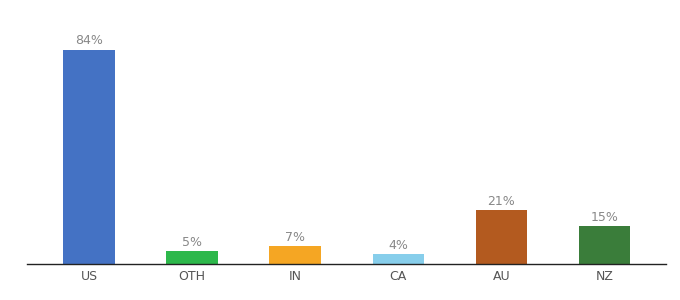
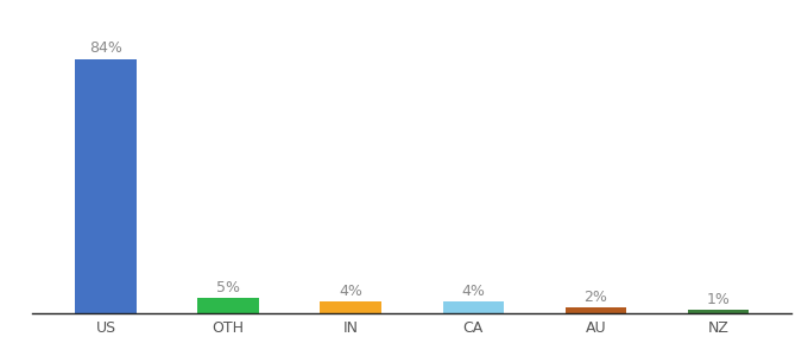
IN: 7% -> 4%
AU: 21% -> 2%
NZ: 15% -> 1%
